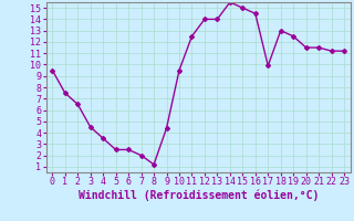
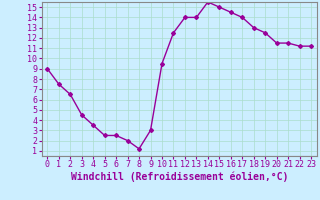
0: 9.5 -> 9.0
9: 4.4 -> 3.0
17: 9.9 -> 14.0
